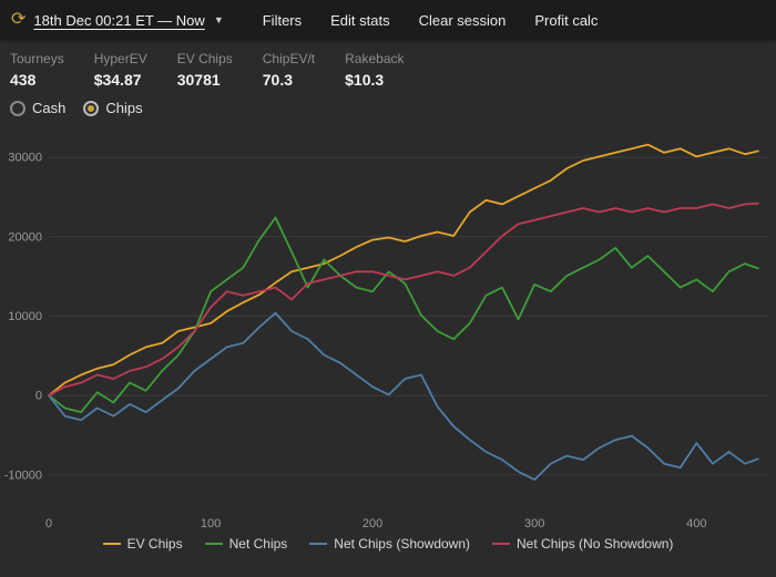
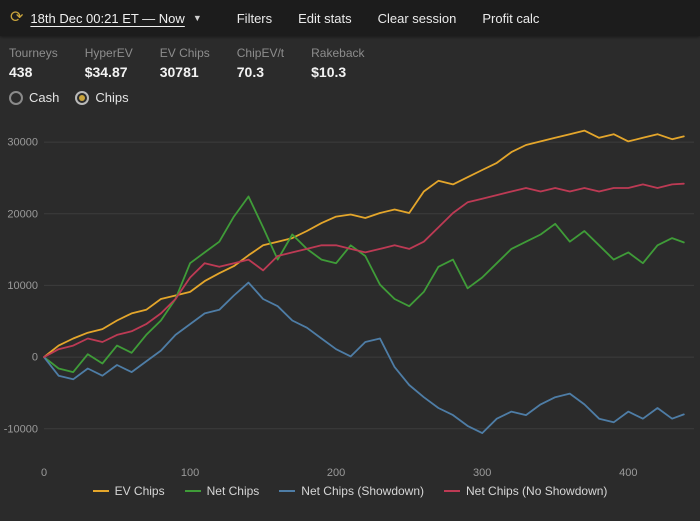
Net Chips/300: 14000 -> 11000
Net Chips (Showdown)/400: -6000 -> -8000
